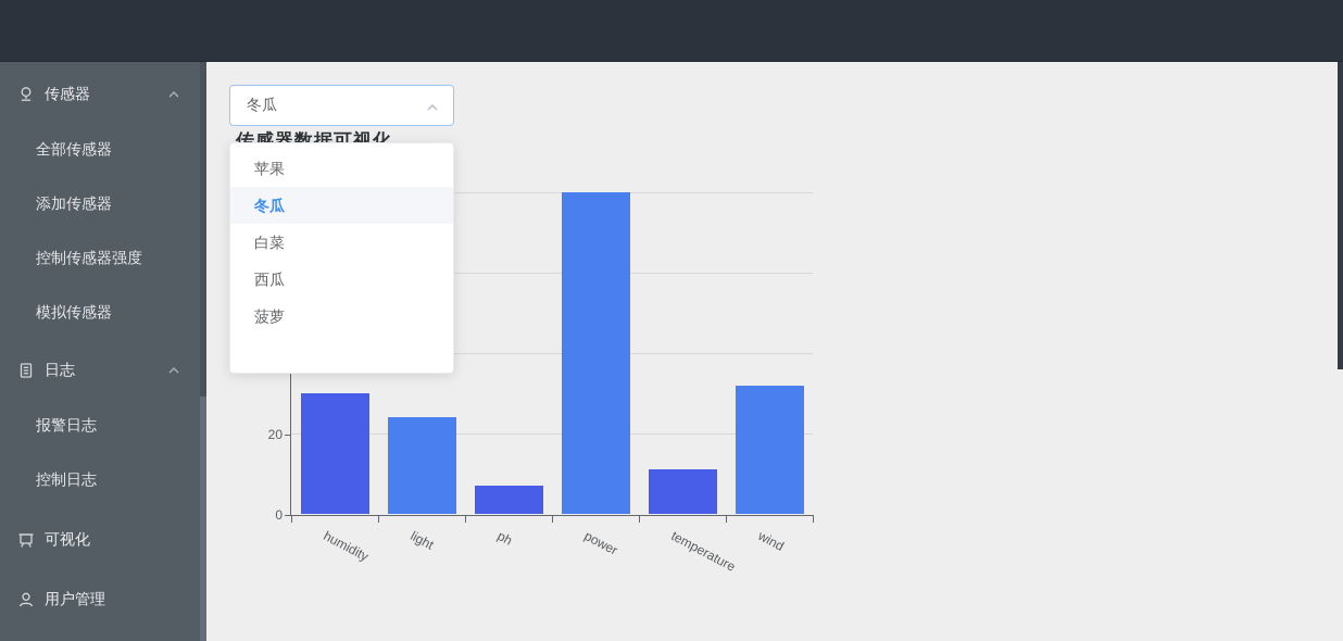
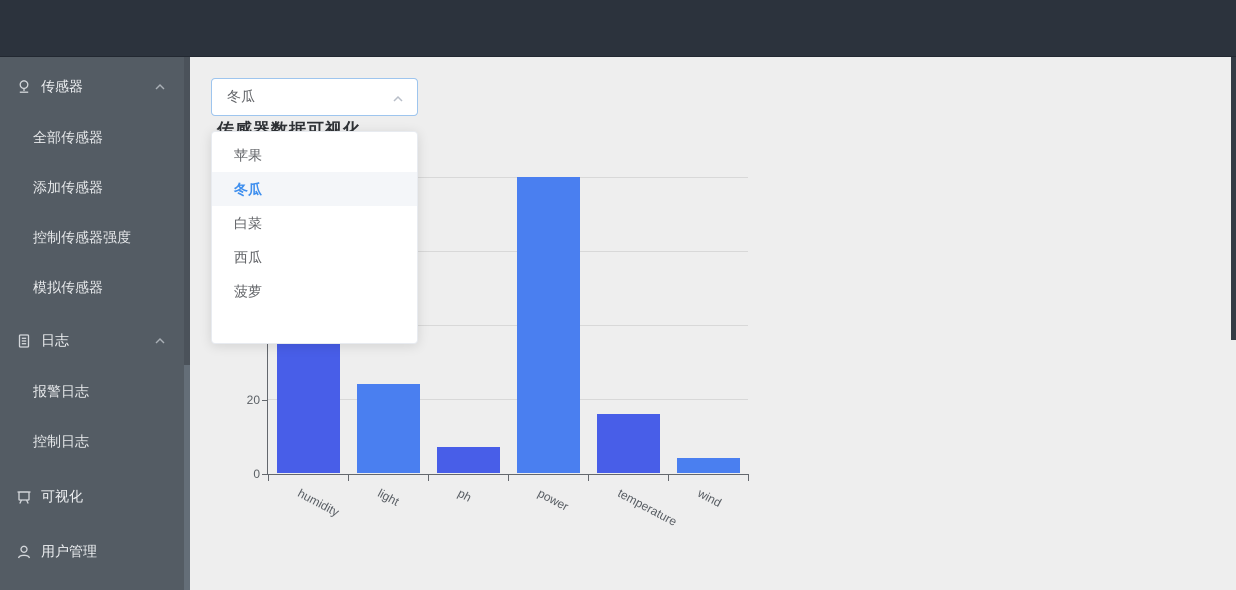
humidity: 30 -> 35
temperature: 11 -> 16
wind: 32 -> 4
